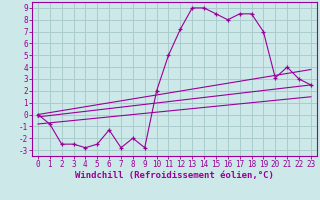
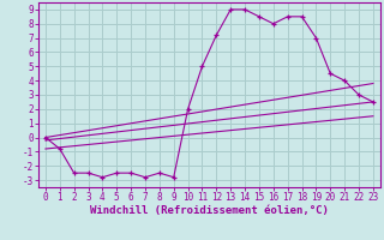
6: -1.3 -> -2.5
8: -2.0 -> -2.5
20: 3.1 -> 4.5
